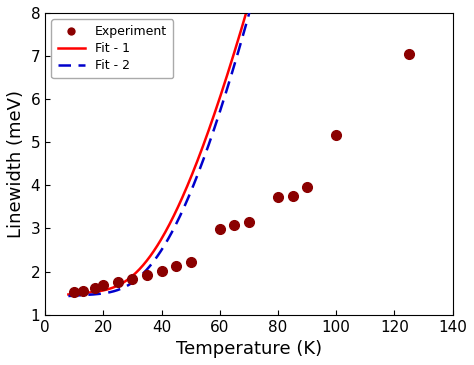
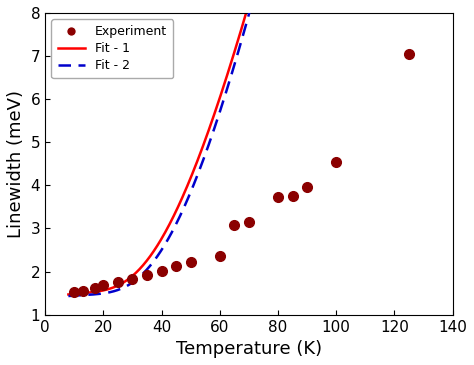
Experiment/60: 2.98 -> 2.35
Experiment/100: 5.17 -> 4.55
